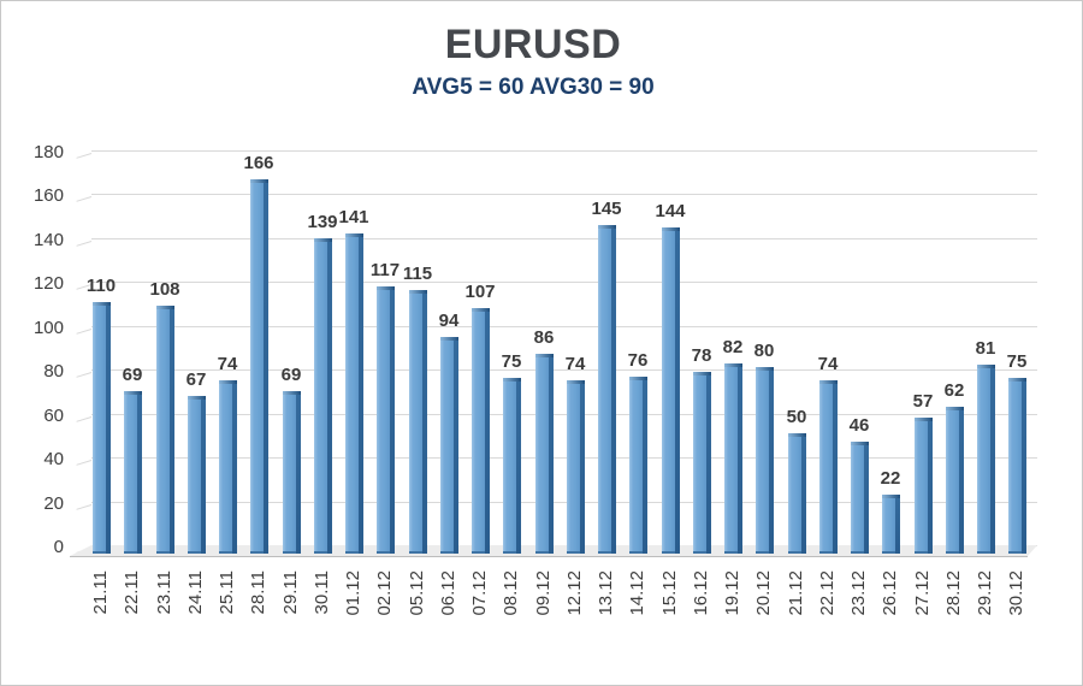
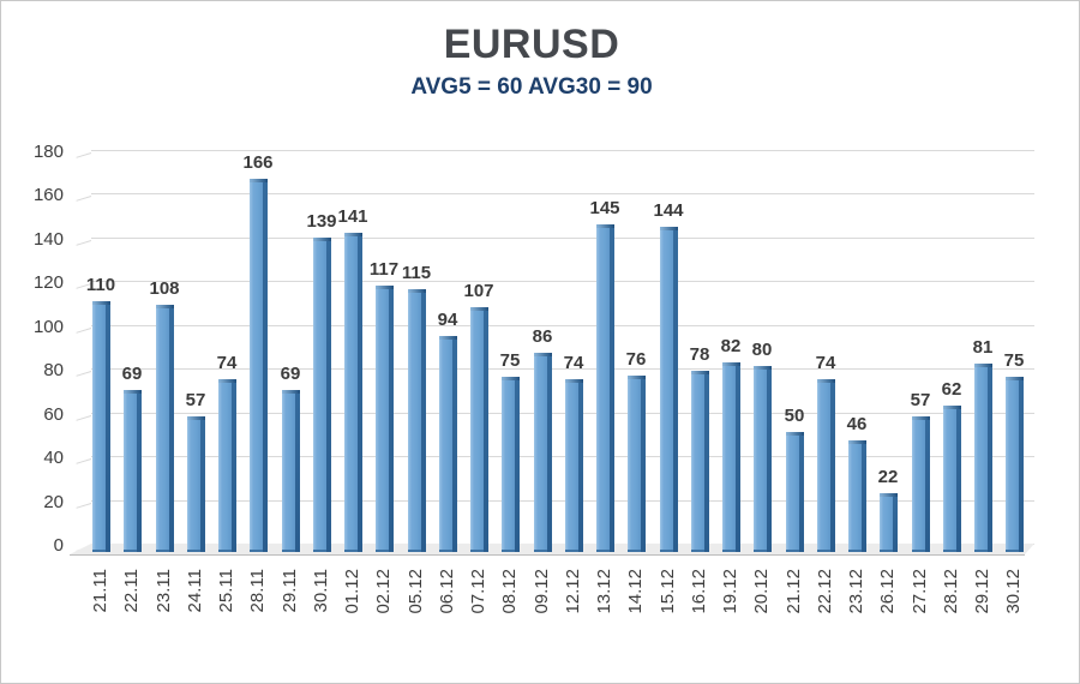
24.11: 67 -> 57
